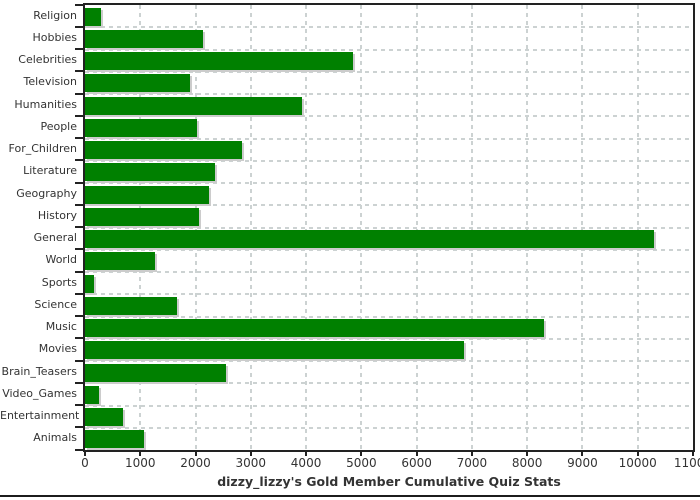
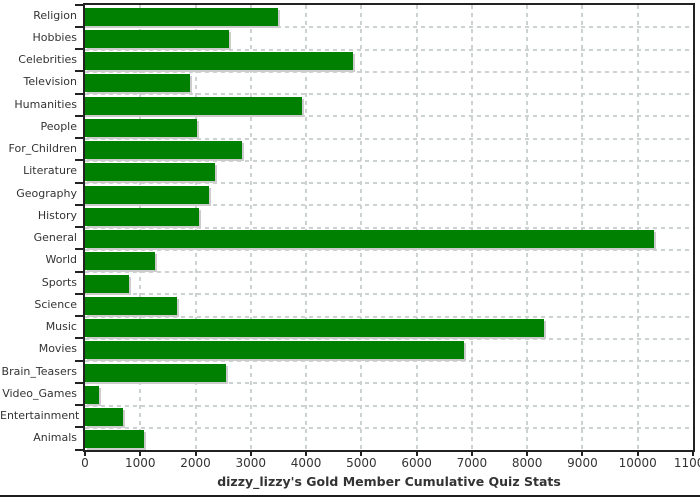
Religion: 300 -> 3500
Hobbies: 2100 -> 2600
Sports: 200 -> 800
